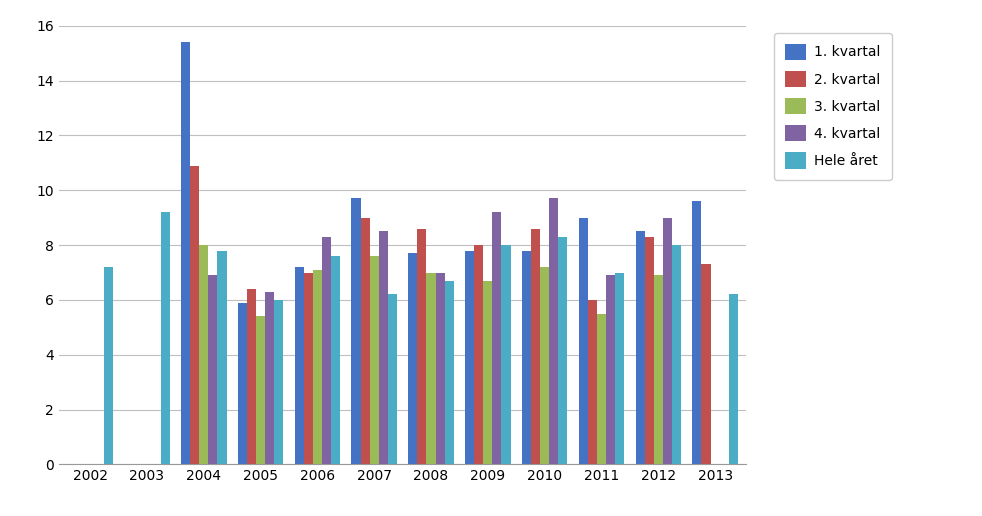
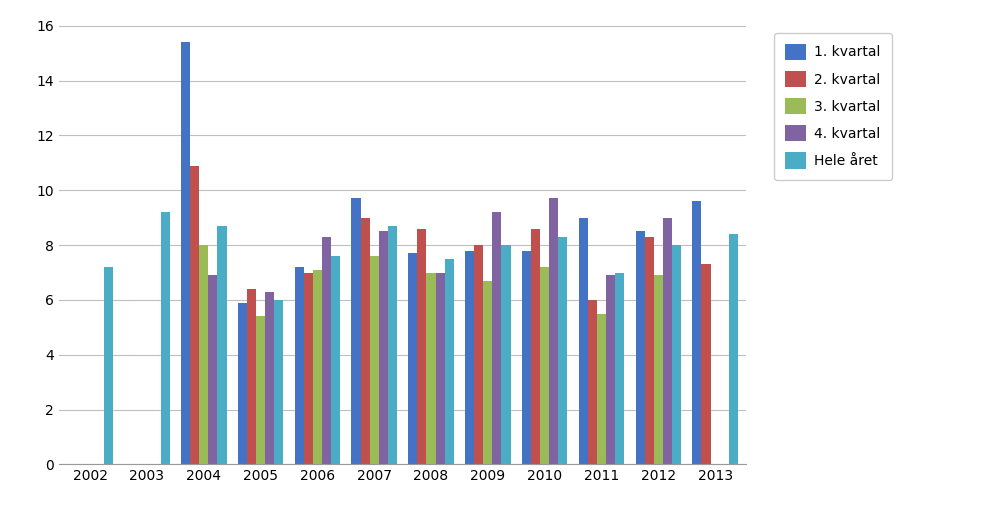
Hele året/2004: 7.8 -> 8.7
Hele året/2007: 6.2 -> 8.7
Hele året/2008: 6.7 -> 7.5
Hele året/2013: 6.2 -> 8.4
